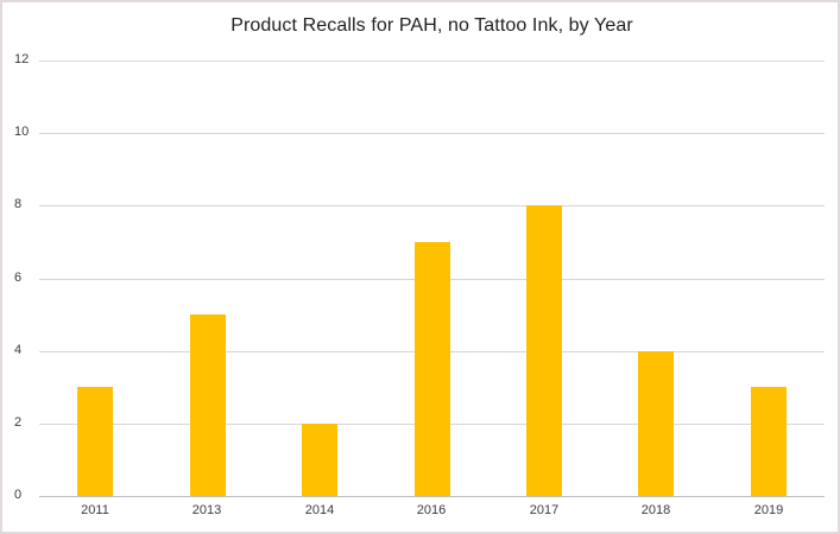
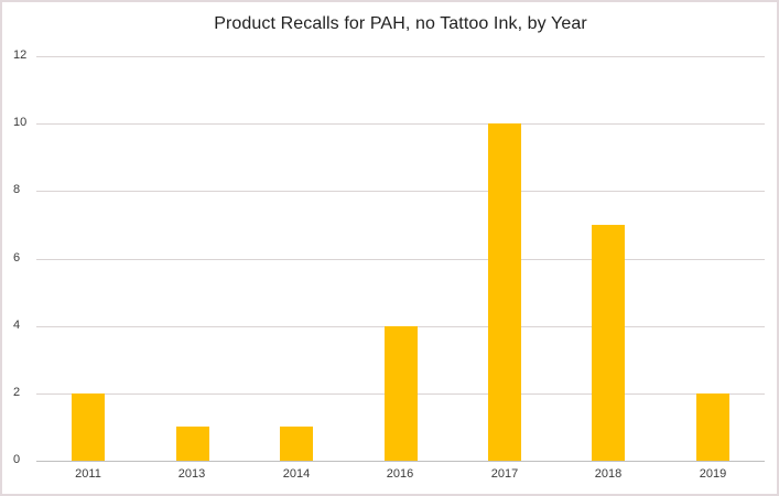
2011: 3 -> 2
2013: 5 -> 1
2014: 2 -> 1
2016: 7 -> 4
2017: 8 -> 10
2018: 4 -> 7
2019: 3 -> 2
